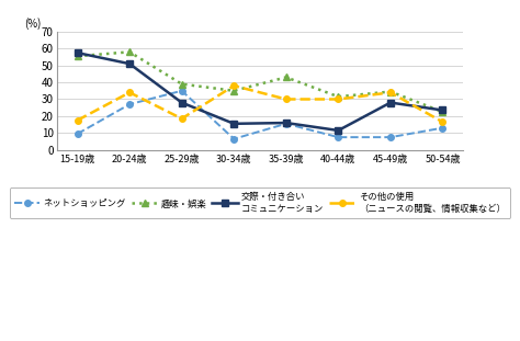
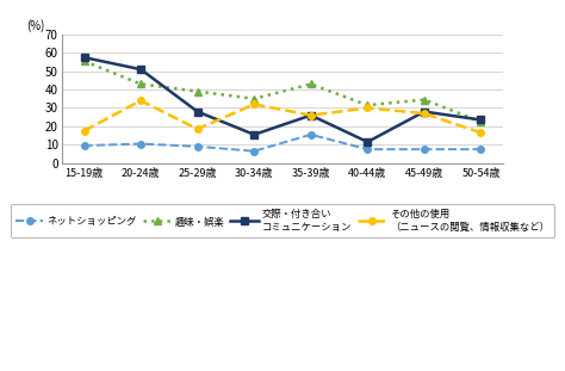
ネットショッピング/20-24歳: 27 -> 10
趣味・娯楽/20-24歳: 58 -> 43
ネットショッピング/25-29歳: 35 -> 9
その他の使用 （ニュースの閲覧、情報収集など）/30-34歳: 38 -> 32
交際・付き合い コミュニケーション/35-39歳: 16 -> 26
その他の使用 （ニュースの閲覧、情報収集など）/35-39歳: 30 -> 26
その他の使用 （ニュースの閲覧、情報収集など）/45-49歳: 34 -> 27
ネットショッピング/50-54歳: 13 -> 8
